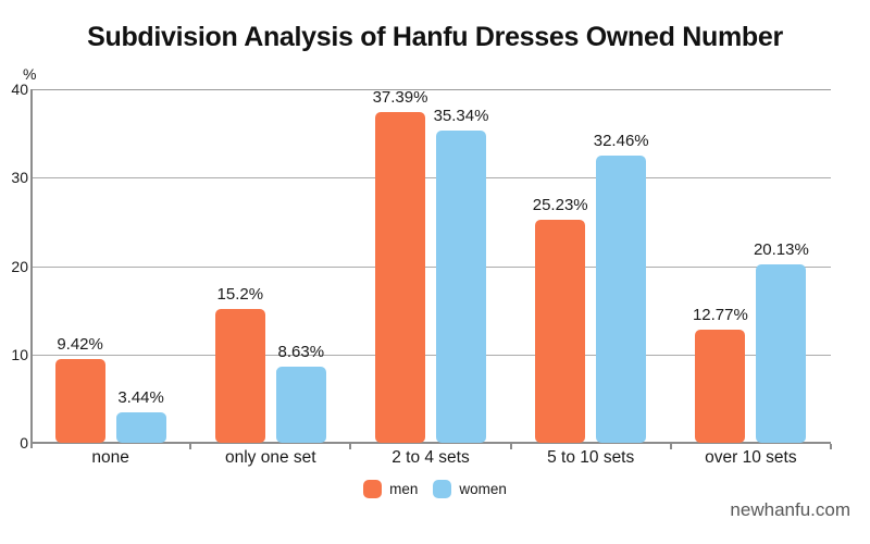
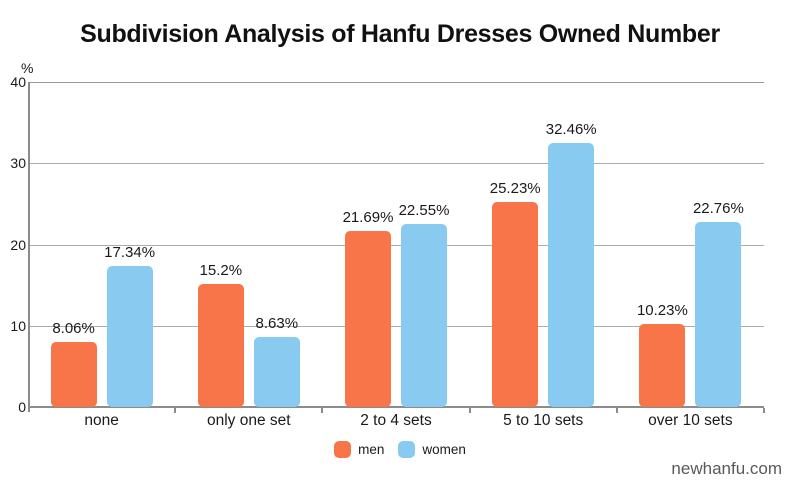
men/none: 9.42% -> 8.06%
women/none: 3.44% -> 17.34%
men/2 to 4 sets: 37.39% -> 21.69%
women/2 to 4 sets: 35.34% -> 22.55%
men/over 10 sets: 12.77% -> 10.23%
women/over 10 sets: 20.13% -> 22.76%
